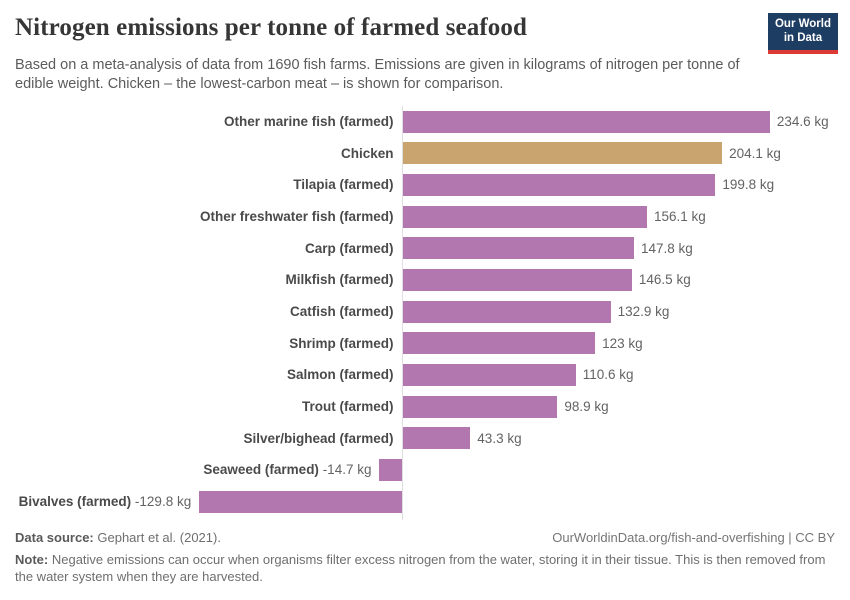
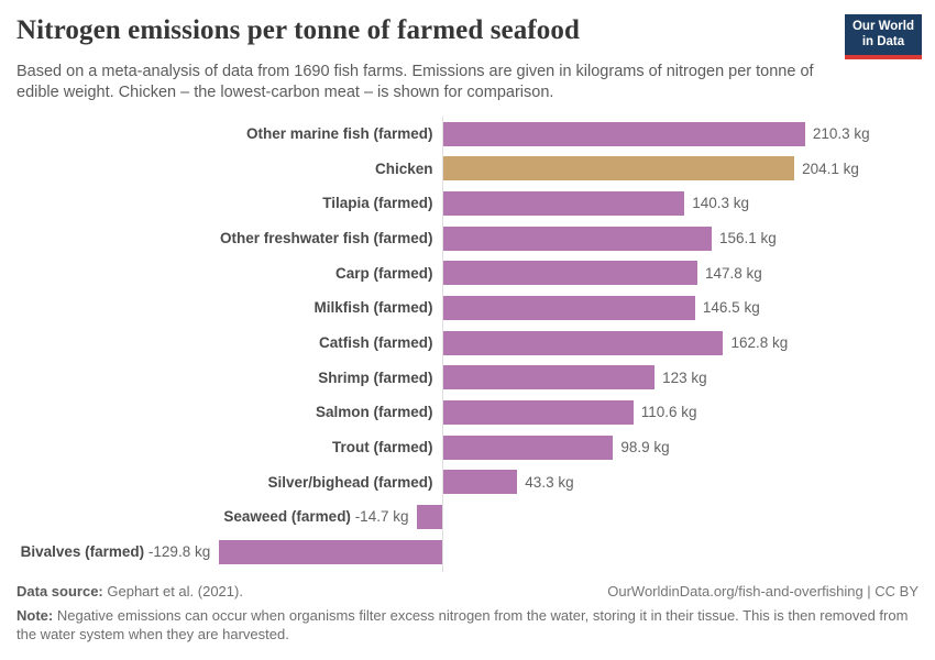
Other marine fish (farmed): 234.6 -> 210.3
Tilapia (farmed): 199.8 -> 140.3
Catfish (farmed): 132.9 -> 162.8
